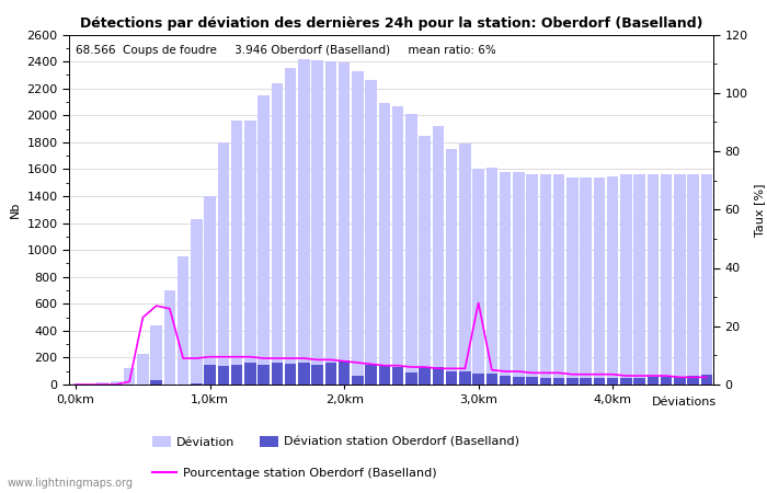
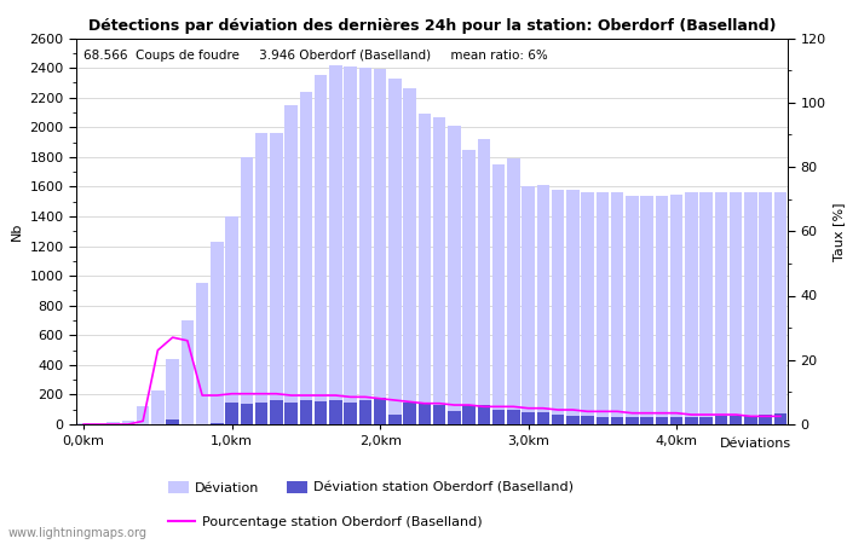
Pourcentage station Oberdorf (Baselland)/3,0km: 28.0 -> 5.0
